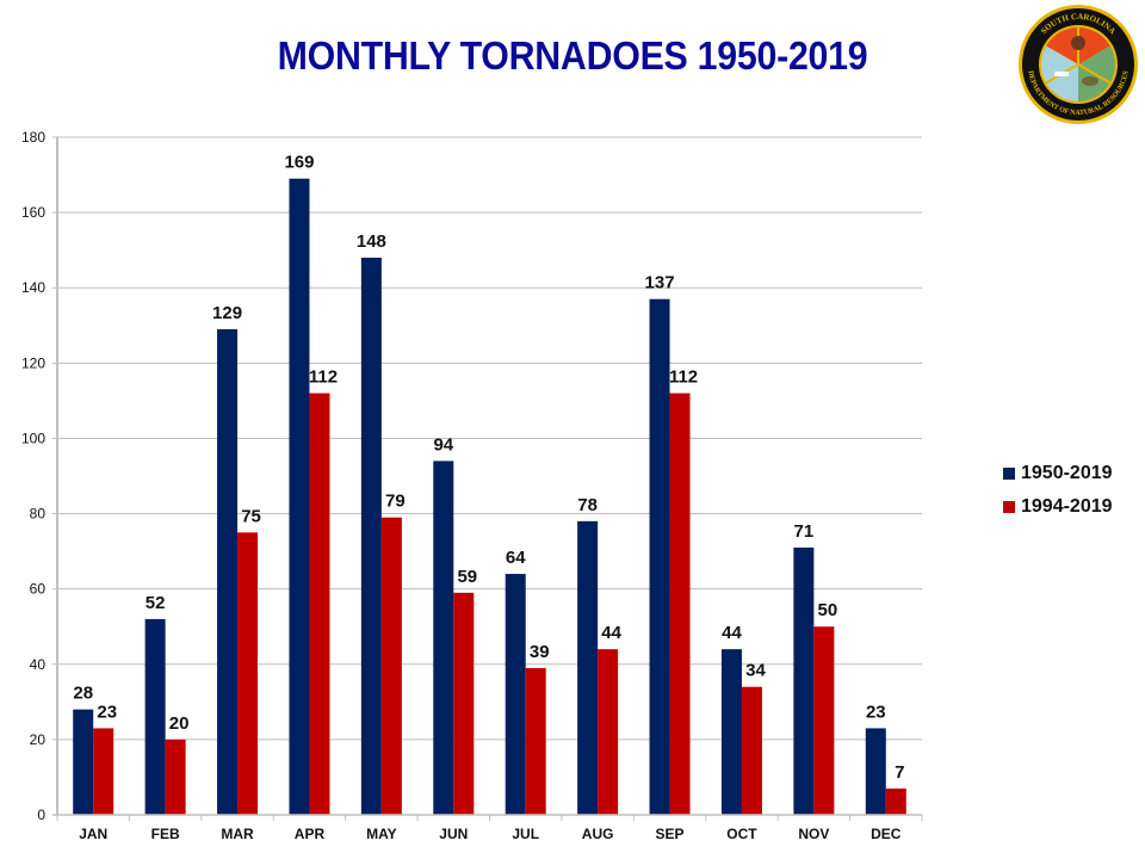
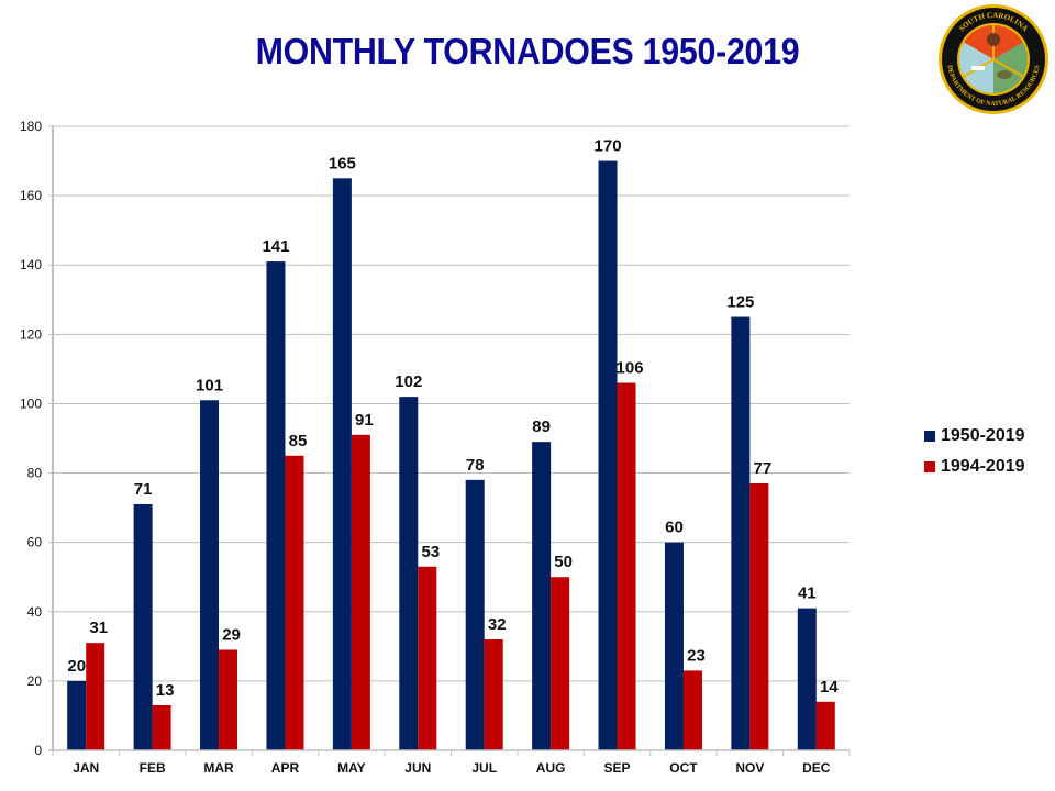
1950-2019/JAN: 28 -> 20
1994-2019/JAN: 23 -> 31
1950-2019/FEB: 52 -> 71
1994-2019/FEB: 20 -> 13
1950-2019/MAR: 129 -> 101
1994-2019/MAR: 75 -> 29
1950-2019/APR: 169 -> 141
1994-2019/APR: 112 -> 85
1950-2019/MAY: 148 -> 165
1994-2019/MAY: 79 -> 91
1950-2019/JUN: 94 -> 102
1994-2019/JUN: 59 -> 53
1950-2019/JUL: 64 -> 78
1994-2019/JUL: 39 -> 32
1950-2019/AUG: 78 -> 89
1994-2019/AUG: 44 -> 50
1950-2019/SEP: 137 -> 170
1994-2019/SEP: 112 -> 106
1950-2019/OCT: 44 -> 60
1994-2019/OCT: 34 -> 23
1950-2019/NOV: 71 -> 125
1994-2019/NOV: 50 -> 77
1950-2019/DEC: 23 -> 41
1994-2019/DEC: 7 -> 14
